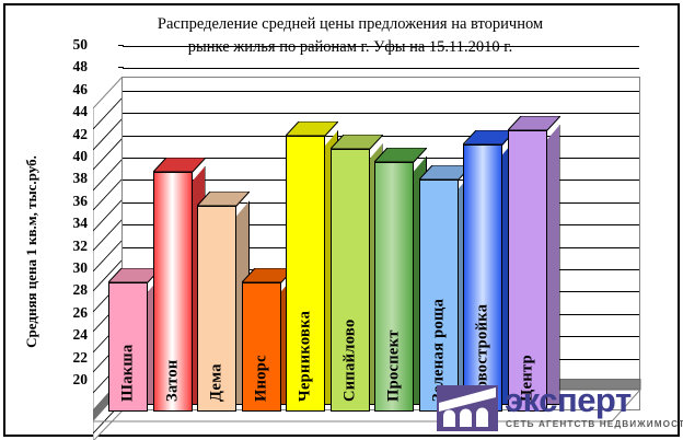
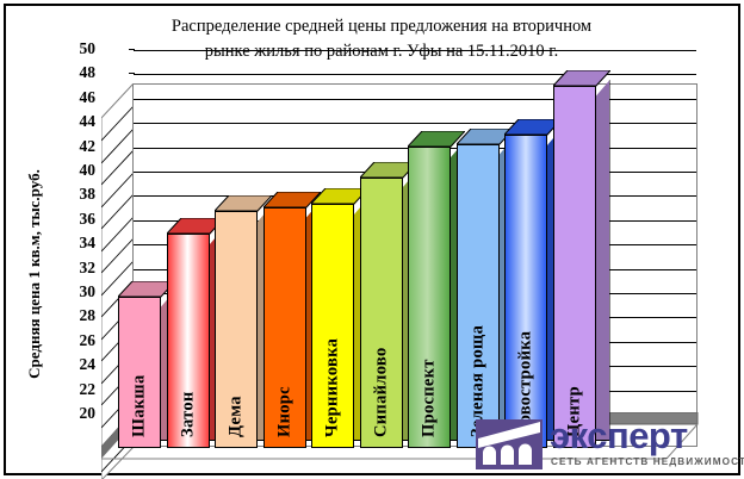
Шакша: 31.6 -> 32.5
Затон: 41.5 -> 37.6
Дема: 38.4 -> 39.5
Инорс: 31.6 -> 39.8
Черниковка: 44.7 -> 40.1
Сипайлово: 43.5 -> 42.3
Проспект: 42.4 -> 44.8
Зеленая роща: 40.8 -> 45.0
Новостройка: 43.9 -> 45.8
Центр: 45.2 -> 49.8
